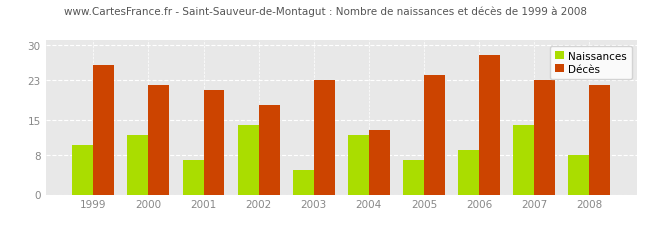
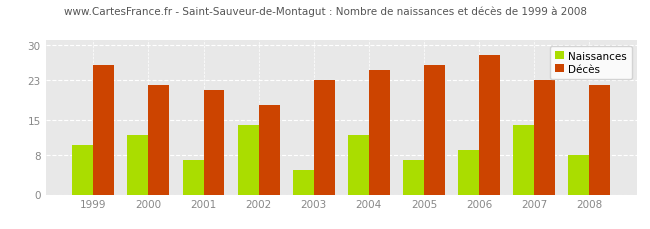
Décès/2004: 13 -> 25
Décès/2005: 24 -> 26
